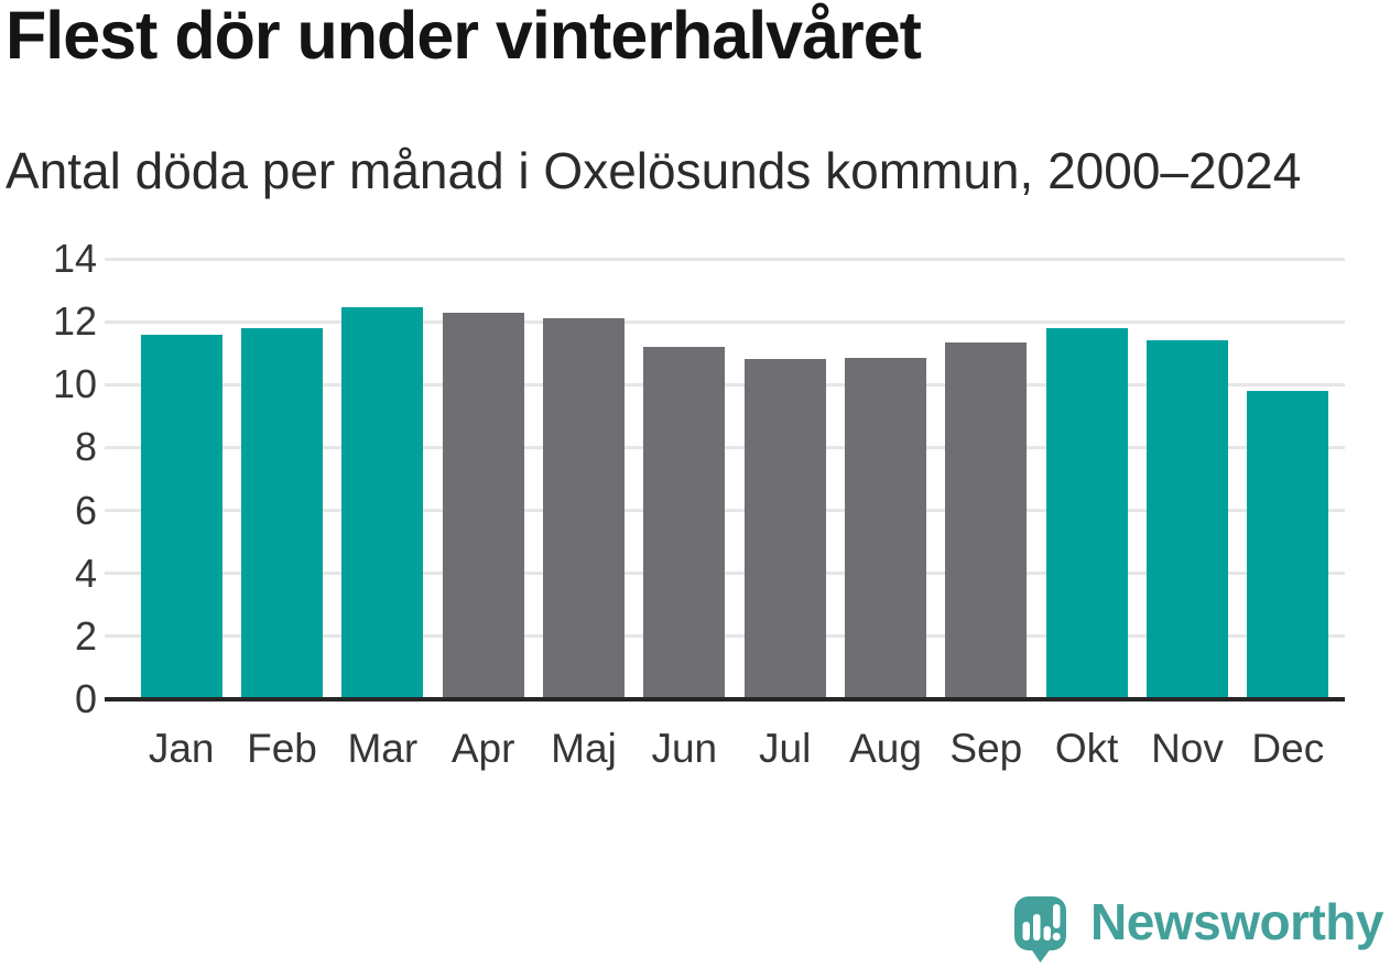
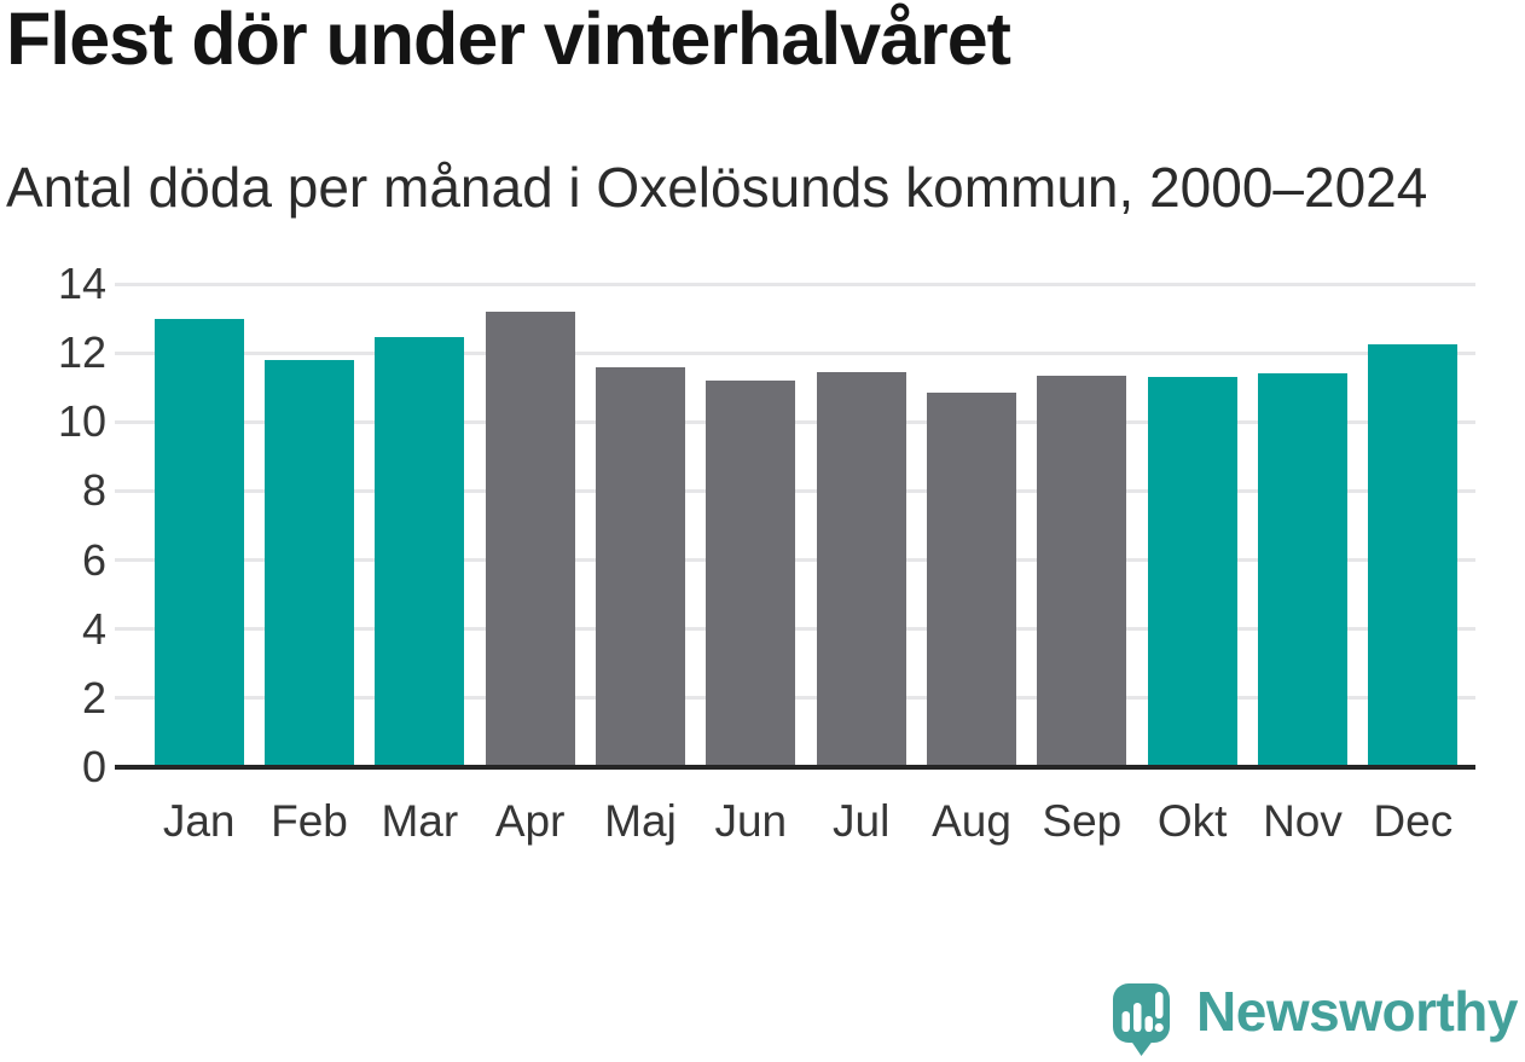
Jan: 11.6 -> 13.0
Apr: 12.3 -> 13.2
Maj: 12.1 -> 11.6
Jul: 10.8 -> 11.4
Okt: 11.8 -> 11.3
Dec: 9.8 -> 12.2
